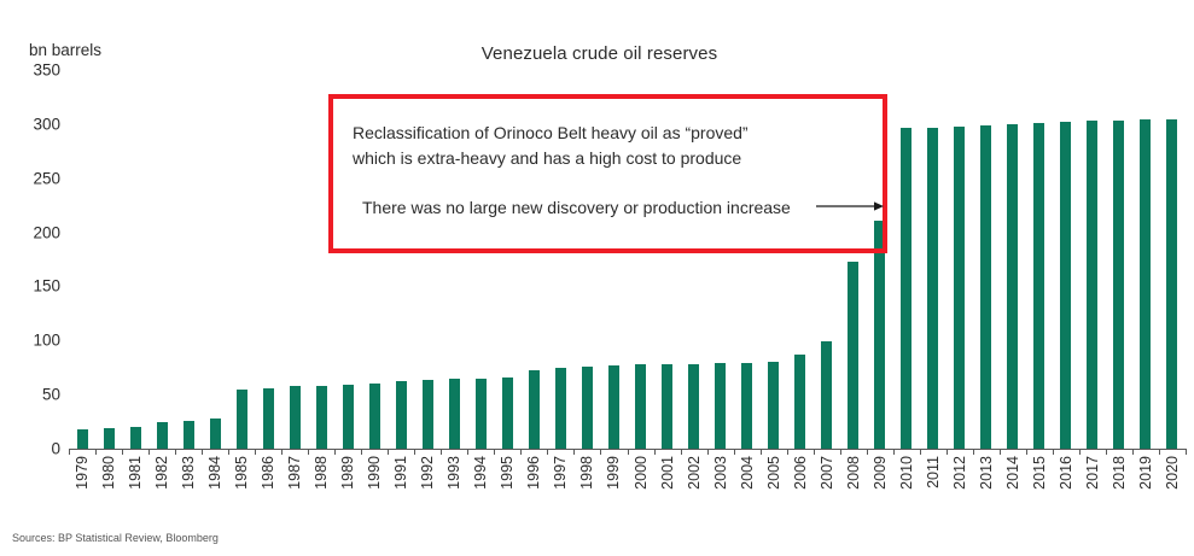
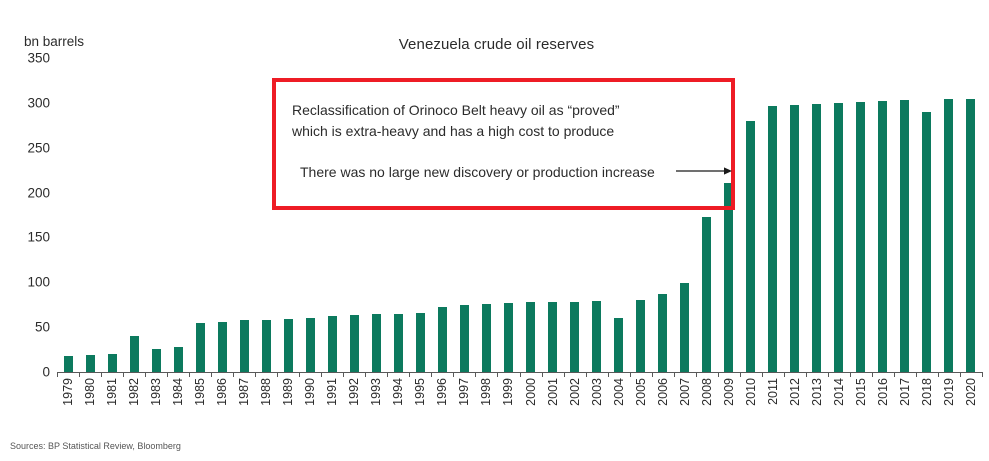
1982: 20 -> 40
2004: 80 -> 60
2010: 300 -> 280
2018: 300 -> 290
